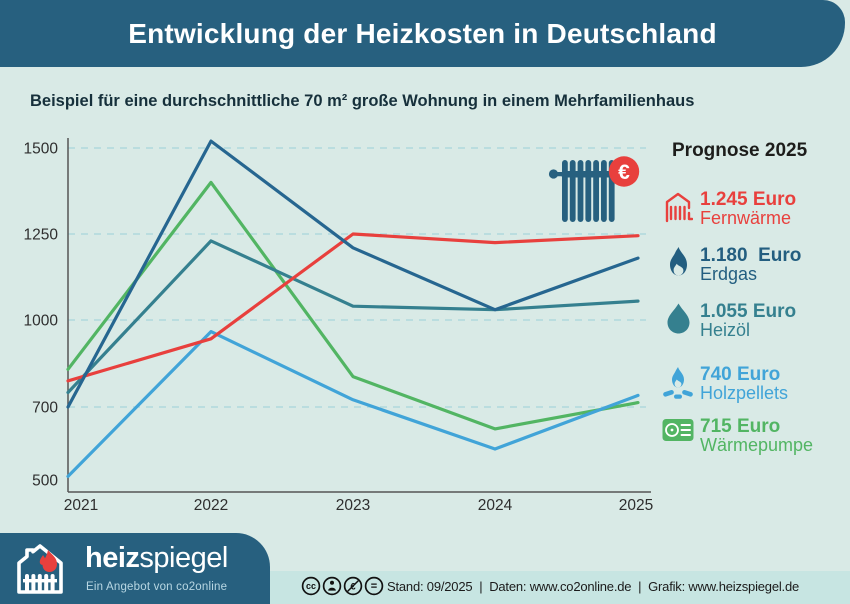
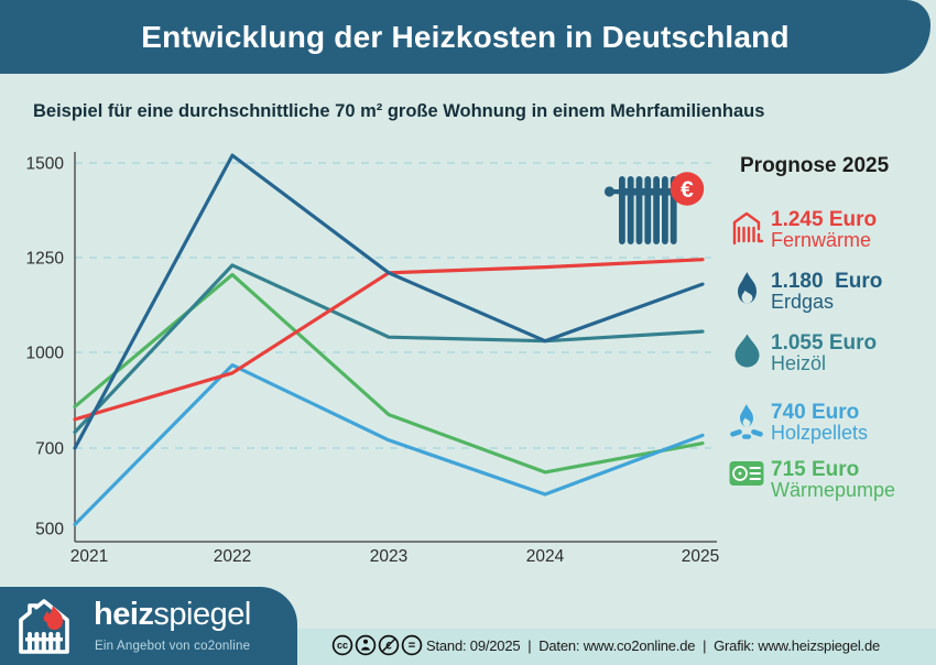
Wärmepumpe/2022: 1400 -> 1200
Fernwärme/2023: 1250 -> 1210
